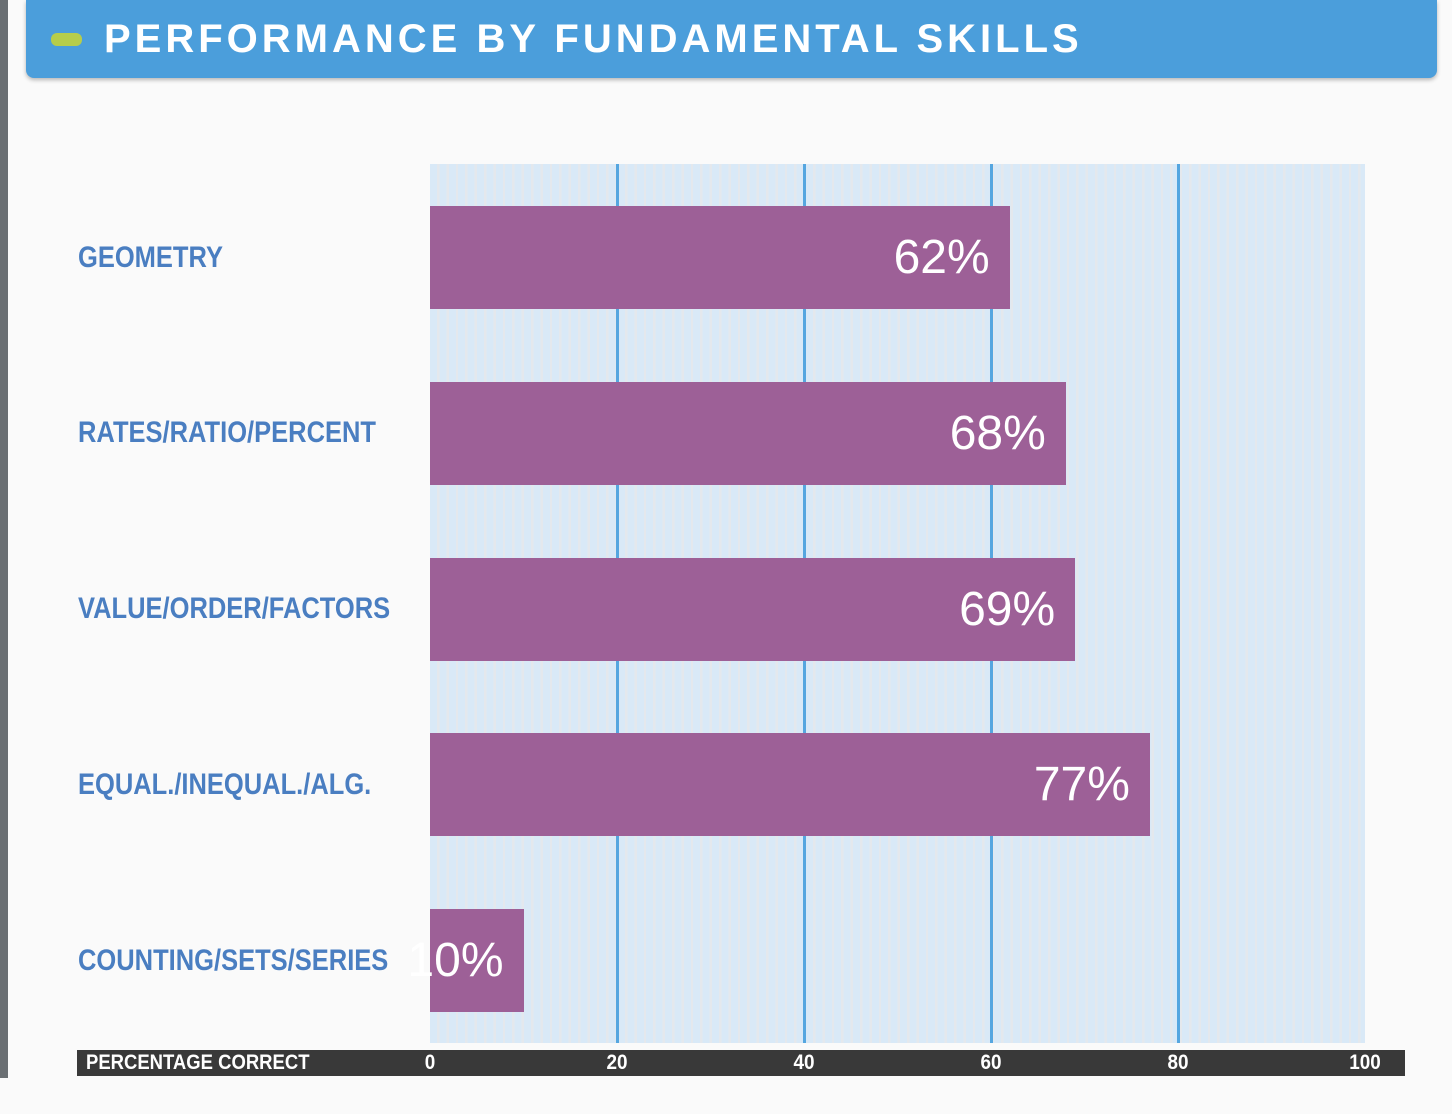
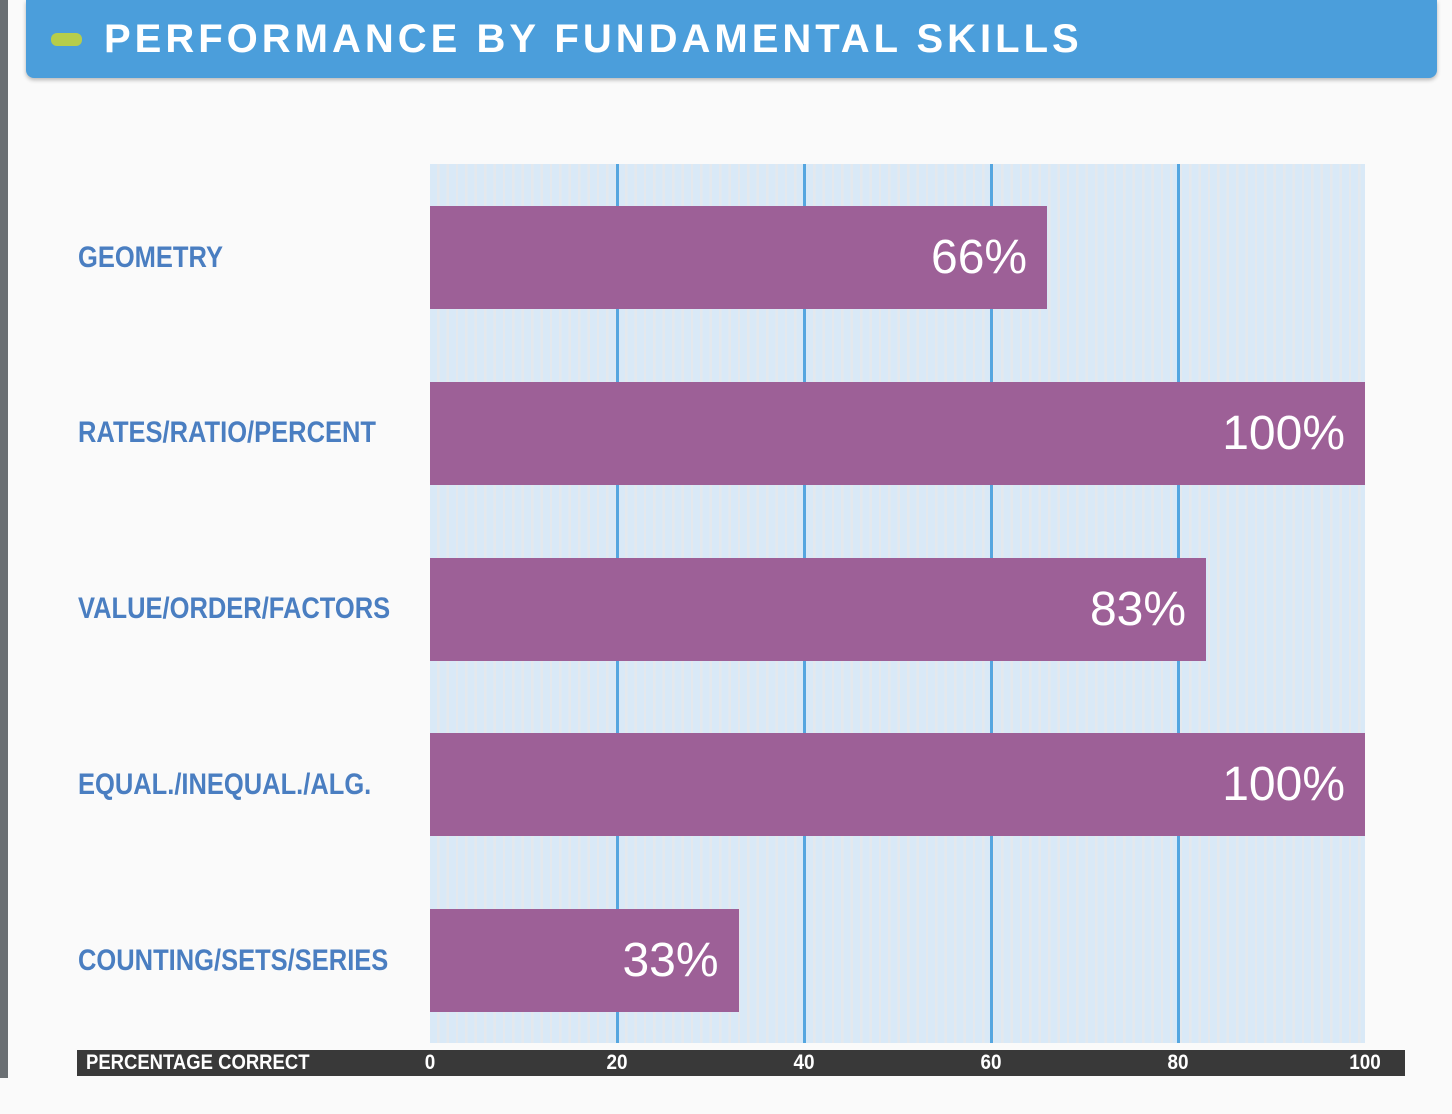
GEOMETRY: 62% -> 66%
RATES/RATIO/PERCENT: 68% -> 100%
VALUE/ORDER/FACTORS: 69% -> 83%
EQUAL./INEQUAL./ALG.: 77% -> 100%
COUNTING/SETS/SERIES: 10% -> 33%
